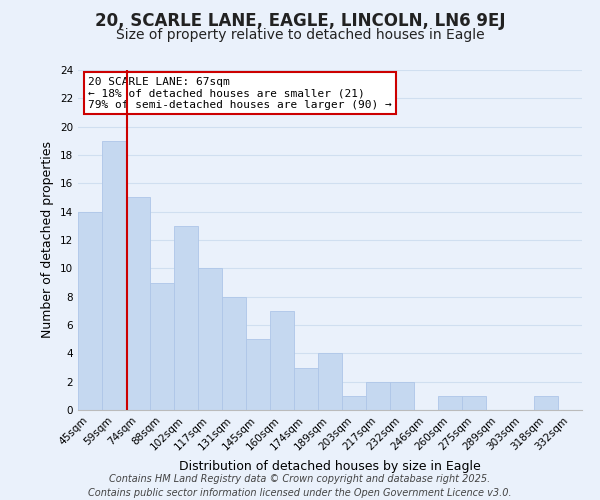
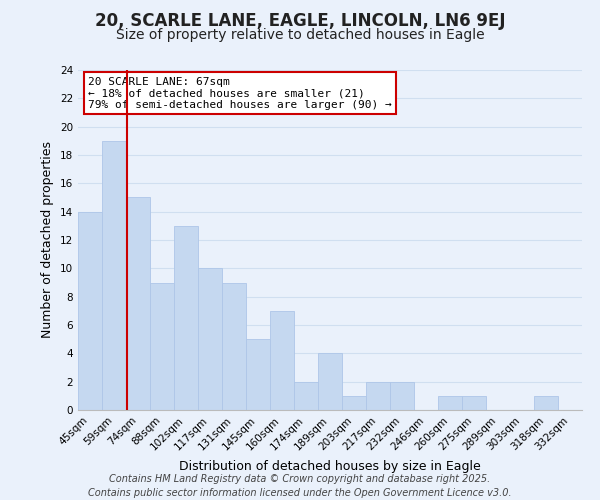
131sqm: 8 -> 9
174sqm: 3 -> 2
